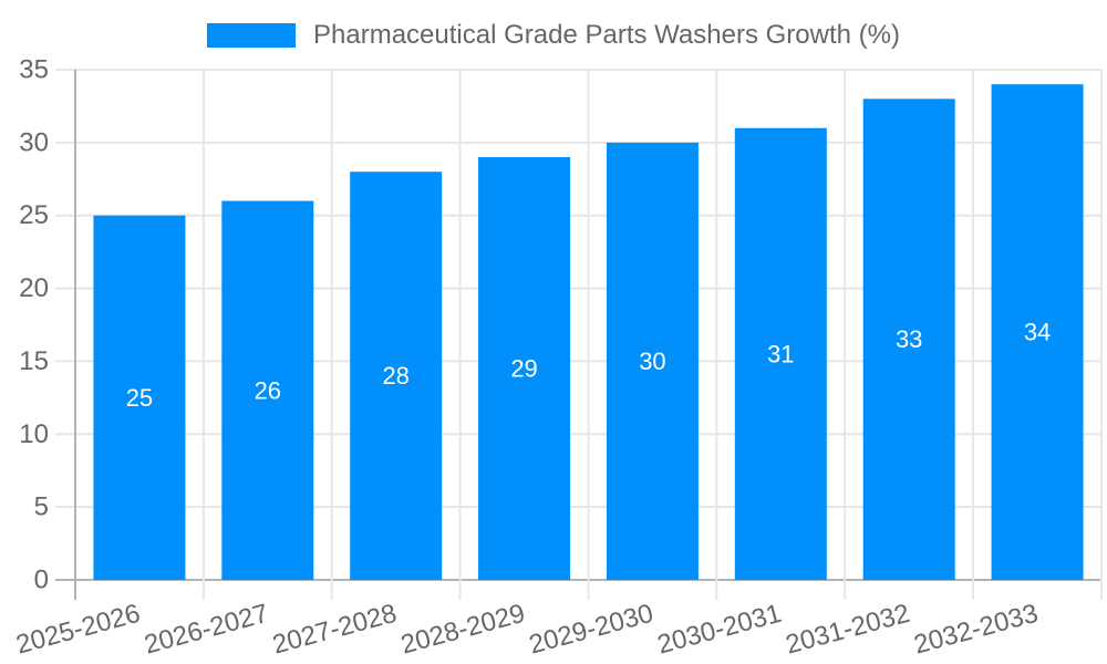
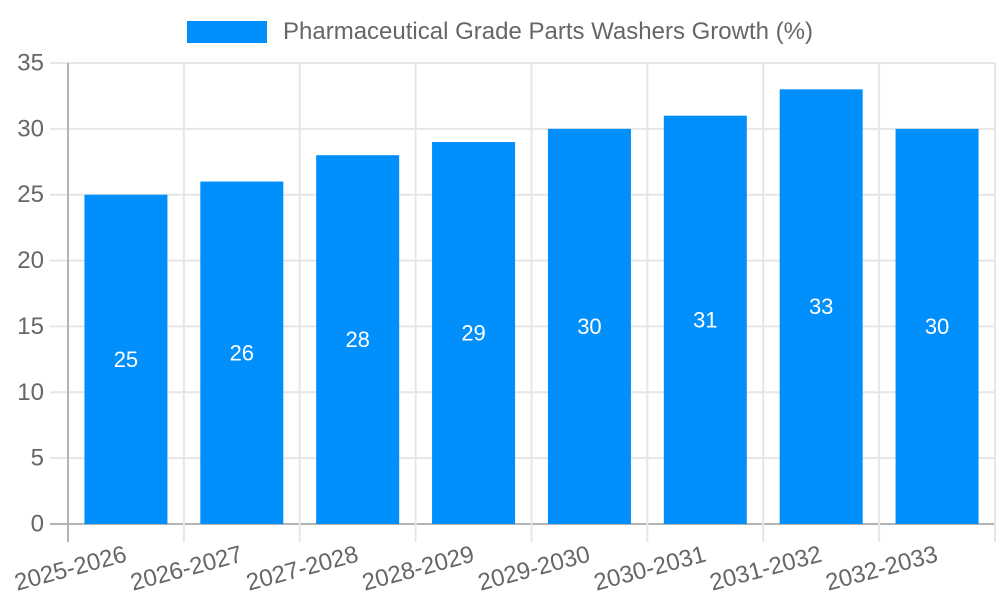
2032-2033: 34 -> 30
